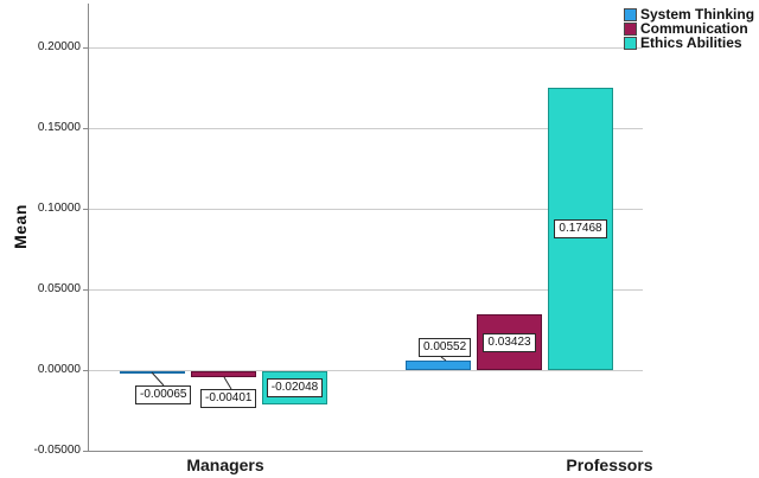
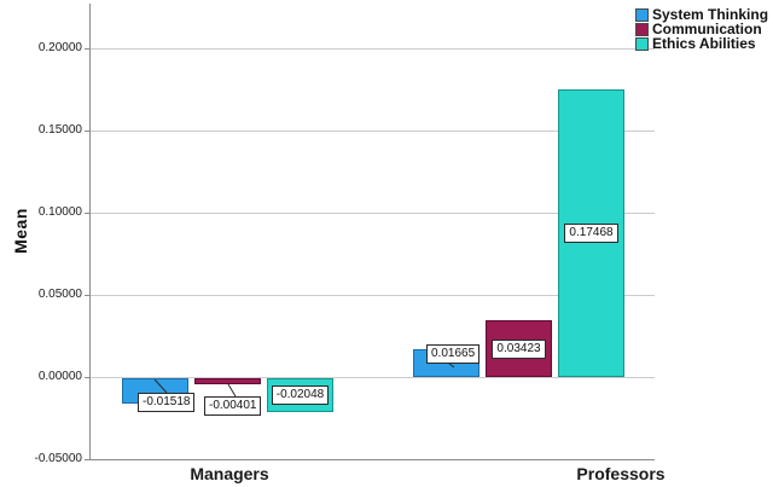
System Thinking/Managers: -0.00065 -> -0.01518
System Thinking/Professors: 0.00552 -> 0.01665
